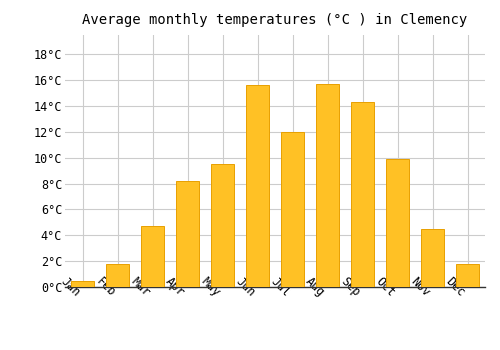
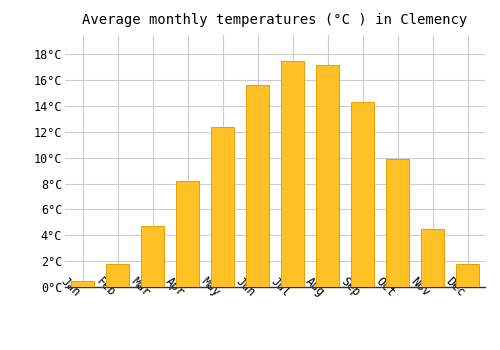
May: 9.5°C -> 12.4°C
Jul: 12.0°C -> 17.5°C
Aug: 15.7°C -> 17.2°C
